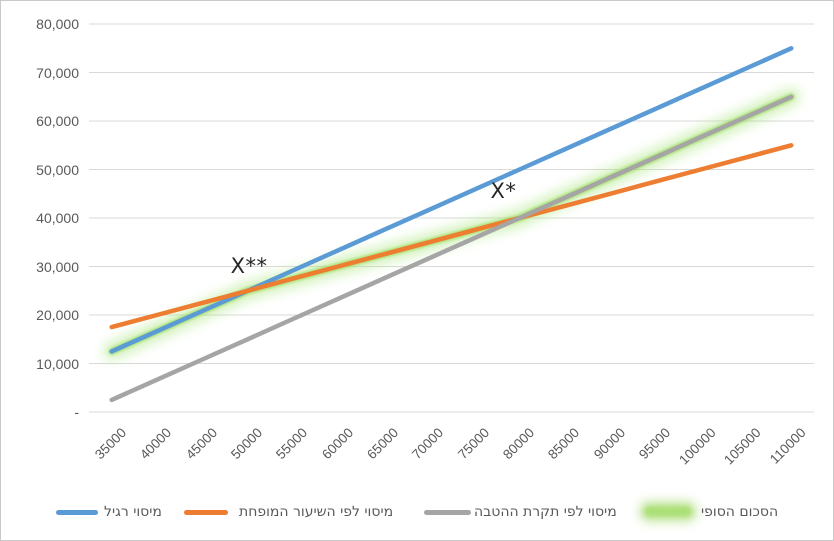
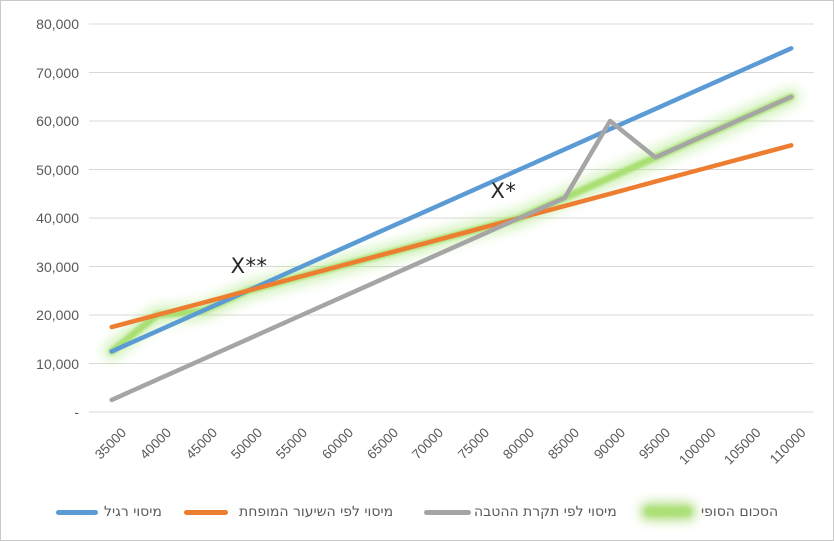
הסכום הסופי/40000: 17000 -> 20000
מיסוי לפי תקרת ההטבה/90000: 48000 -> 60000
